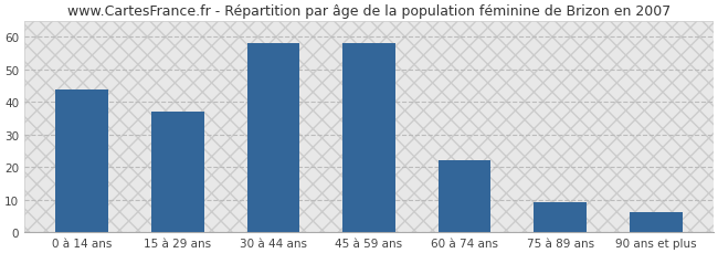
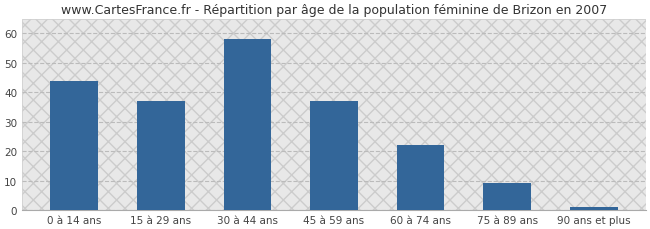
45 à 59 ans: 58 -> 37
90 ans et plus: 6 -> 1
